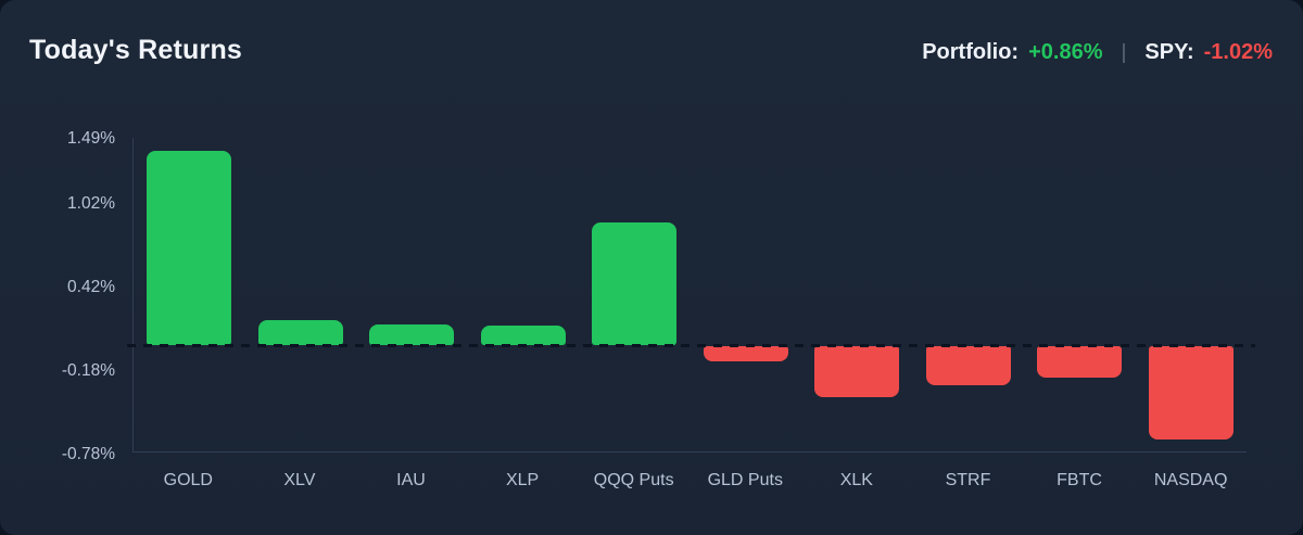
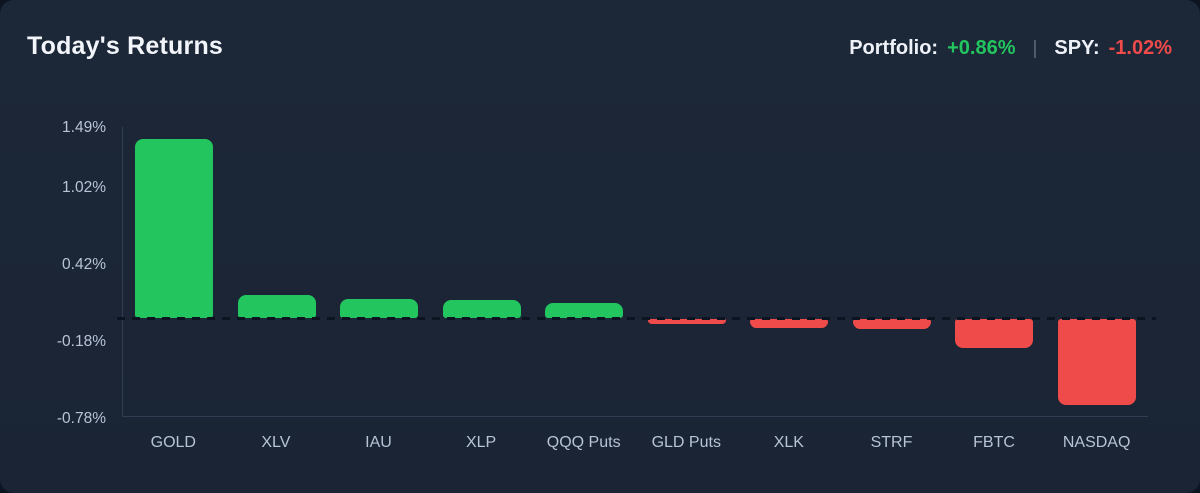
QQQ Puts: 0.88% -> 0.12%
GLD Puts: -0.11% -> -0.04%
XLK: -0.37% -> -0.07%
STRF: -0.28% -> -0.08%
